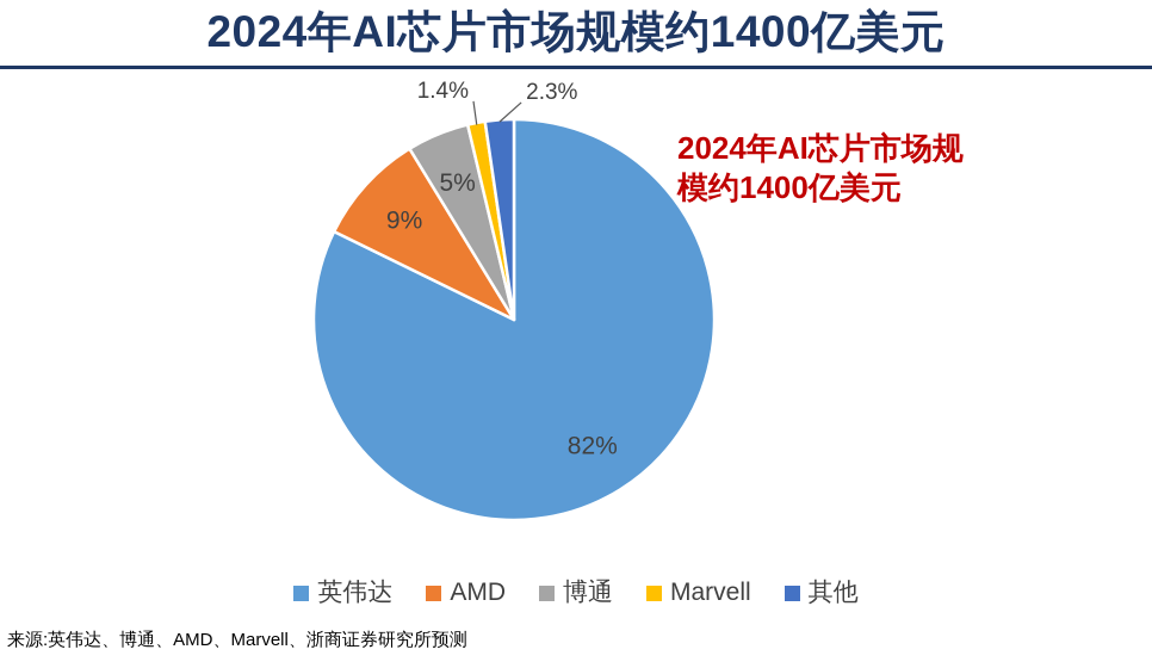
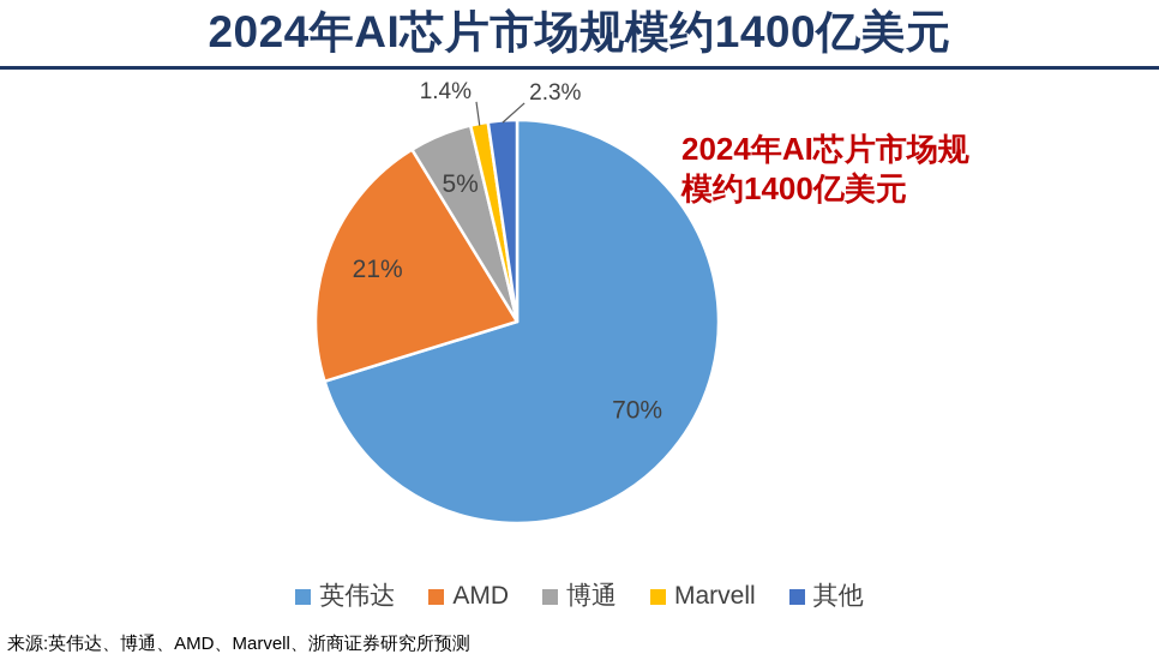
英伟达: 82% -> 70%
AMD: 9% -> 21%
